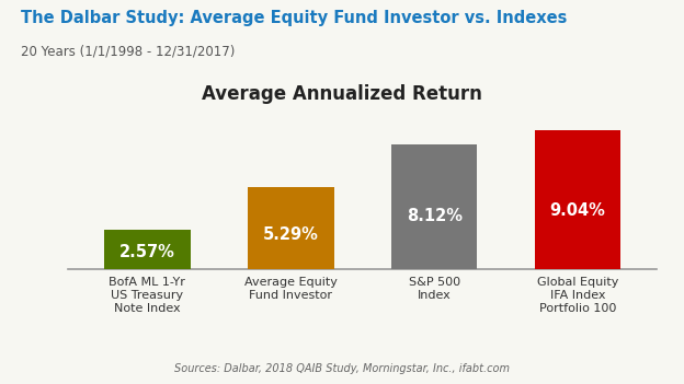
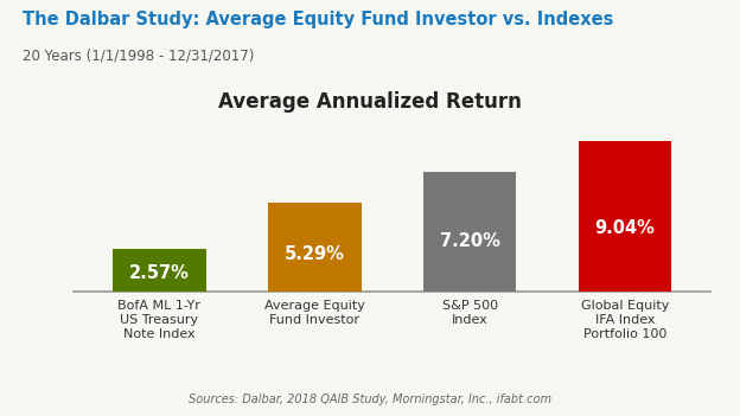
S&P 500 Index: 8.12% -> 7.20%
